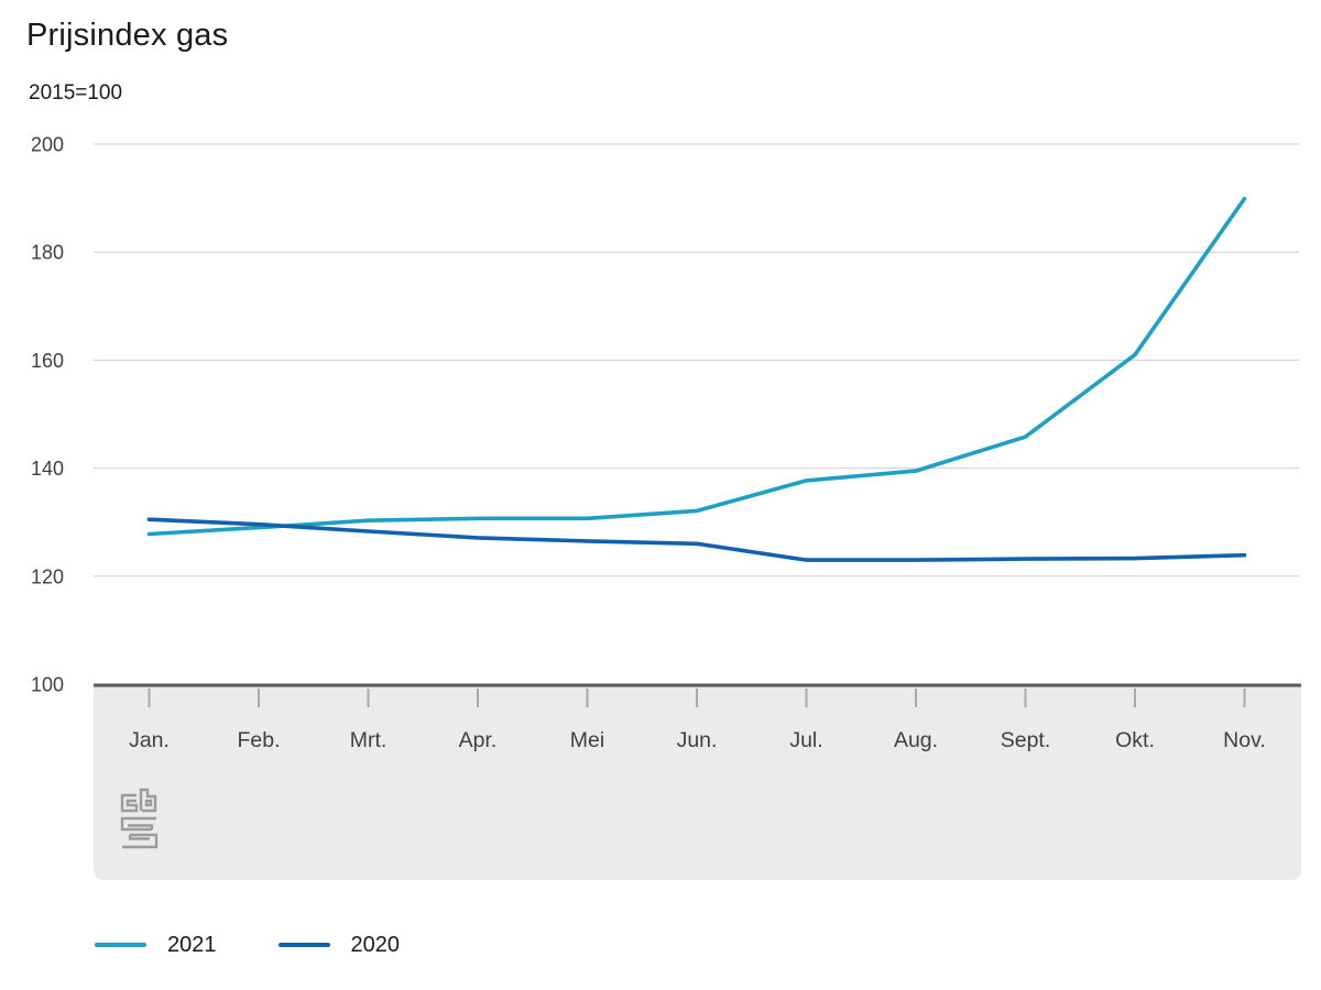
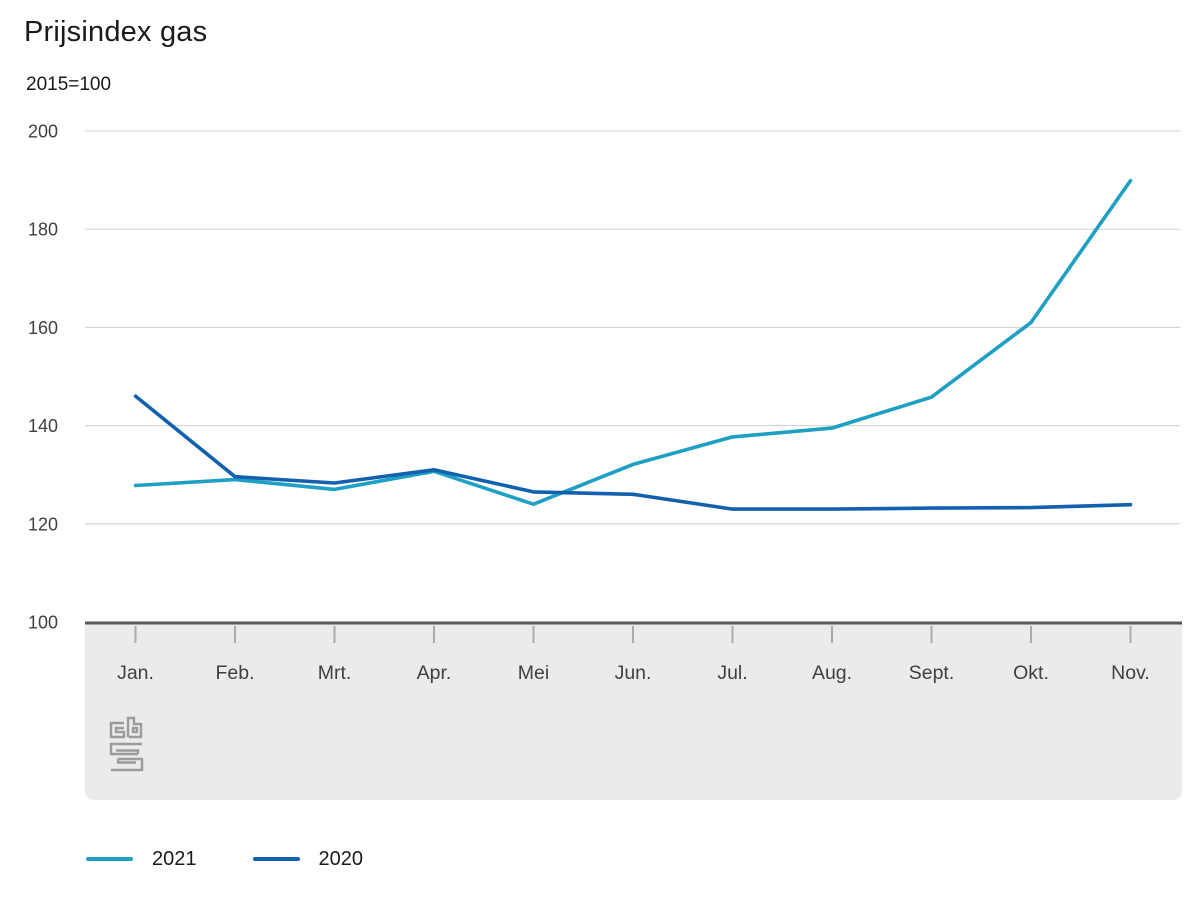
2020/Jan.: 130 -> 146
2021/Mrt.: 130 -> 127
2020/Apr.: 127 -> 131
2021/Mei: 131 -> 124
